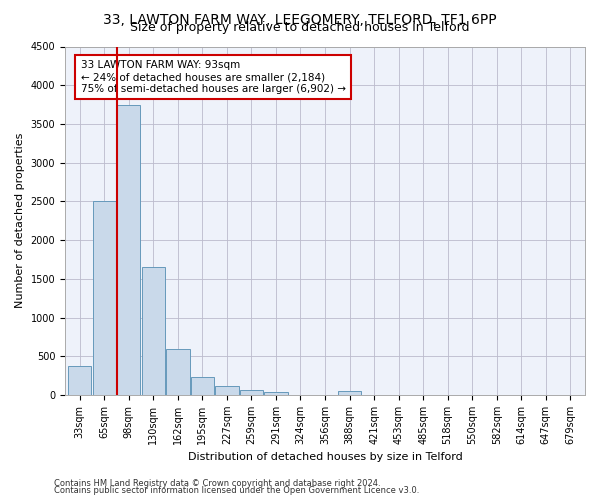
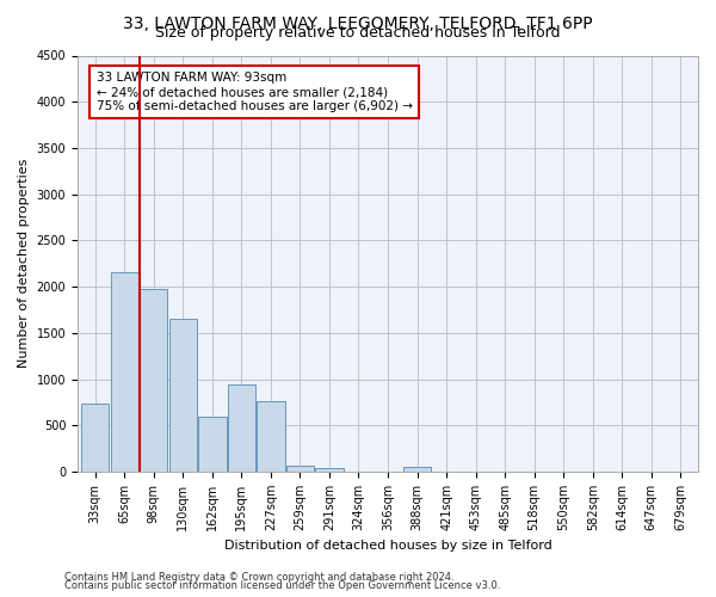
33sqm: 370 -> 740
65sqm: 2500 -> 2160
98sqm: 3750 -> 1980
195sqm: 230 -> 940
227sqm: 110 -> 760
